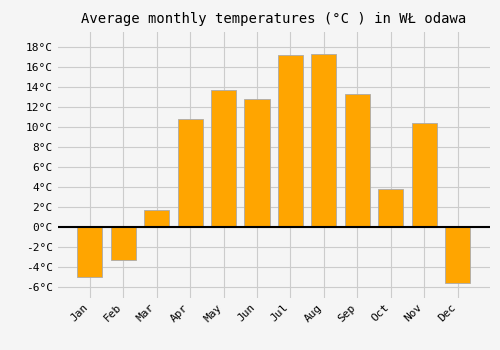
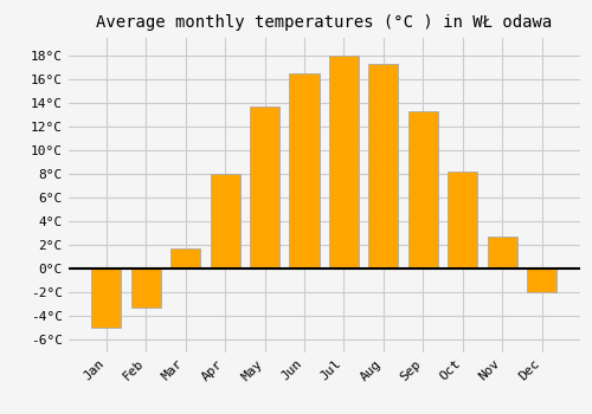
Apr: 10.8°C -> 8.0°C
Jun: 12.8°C -> 16.5°C
Jul: 17.2°C -> 18.0°C
Oct: 3.8°C -> 8.2°C
Nov: 10.4°C -> 2.7°C
Dec: -5.6°C -> -2.0°C
